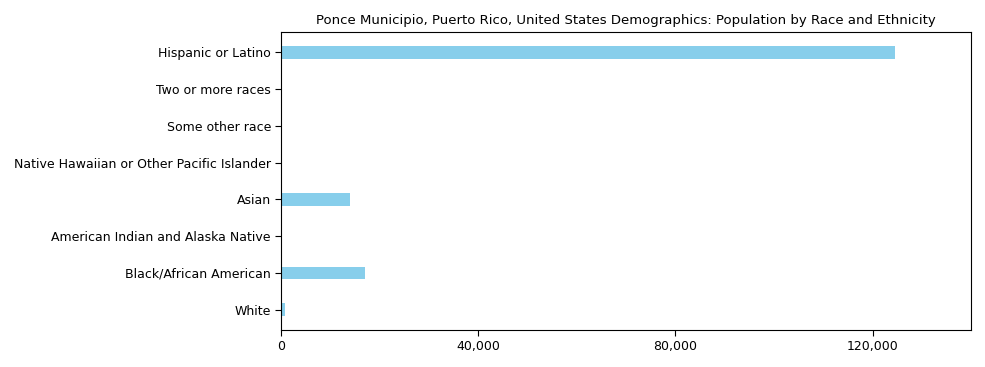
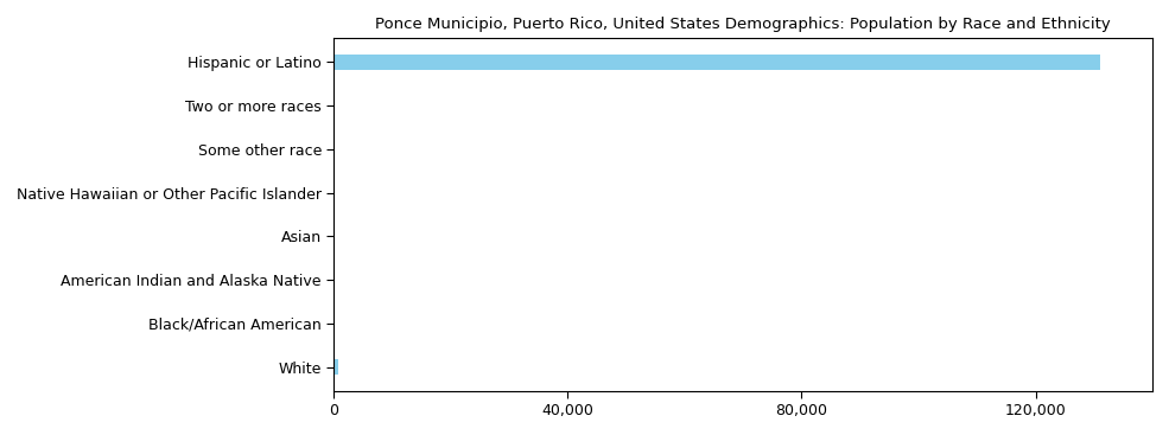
Hispanic or Latino: 124,500 -> 131,000
Asian: 14,000 -> 0
Black/African American: 17,000 -> 0
